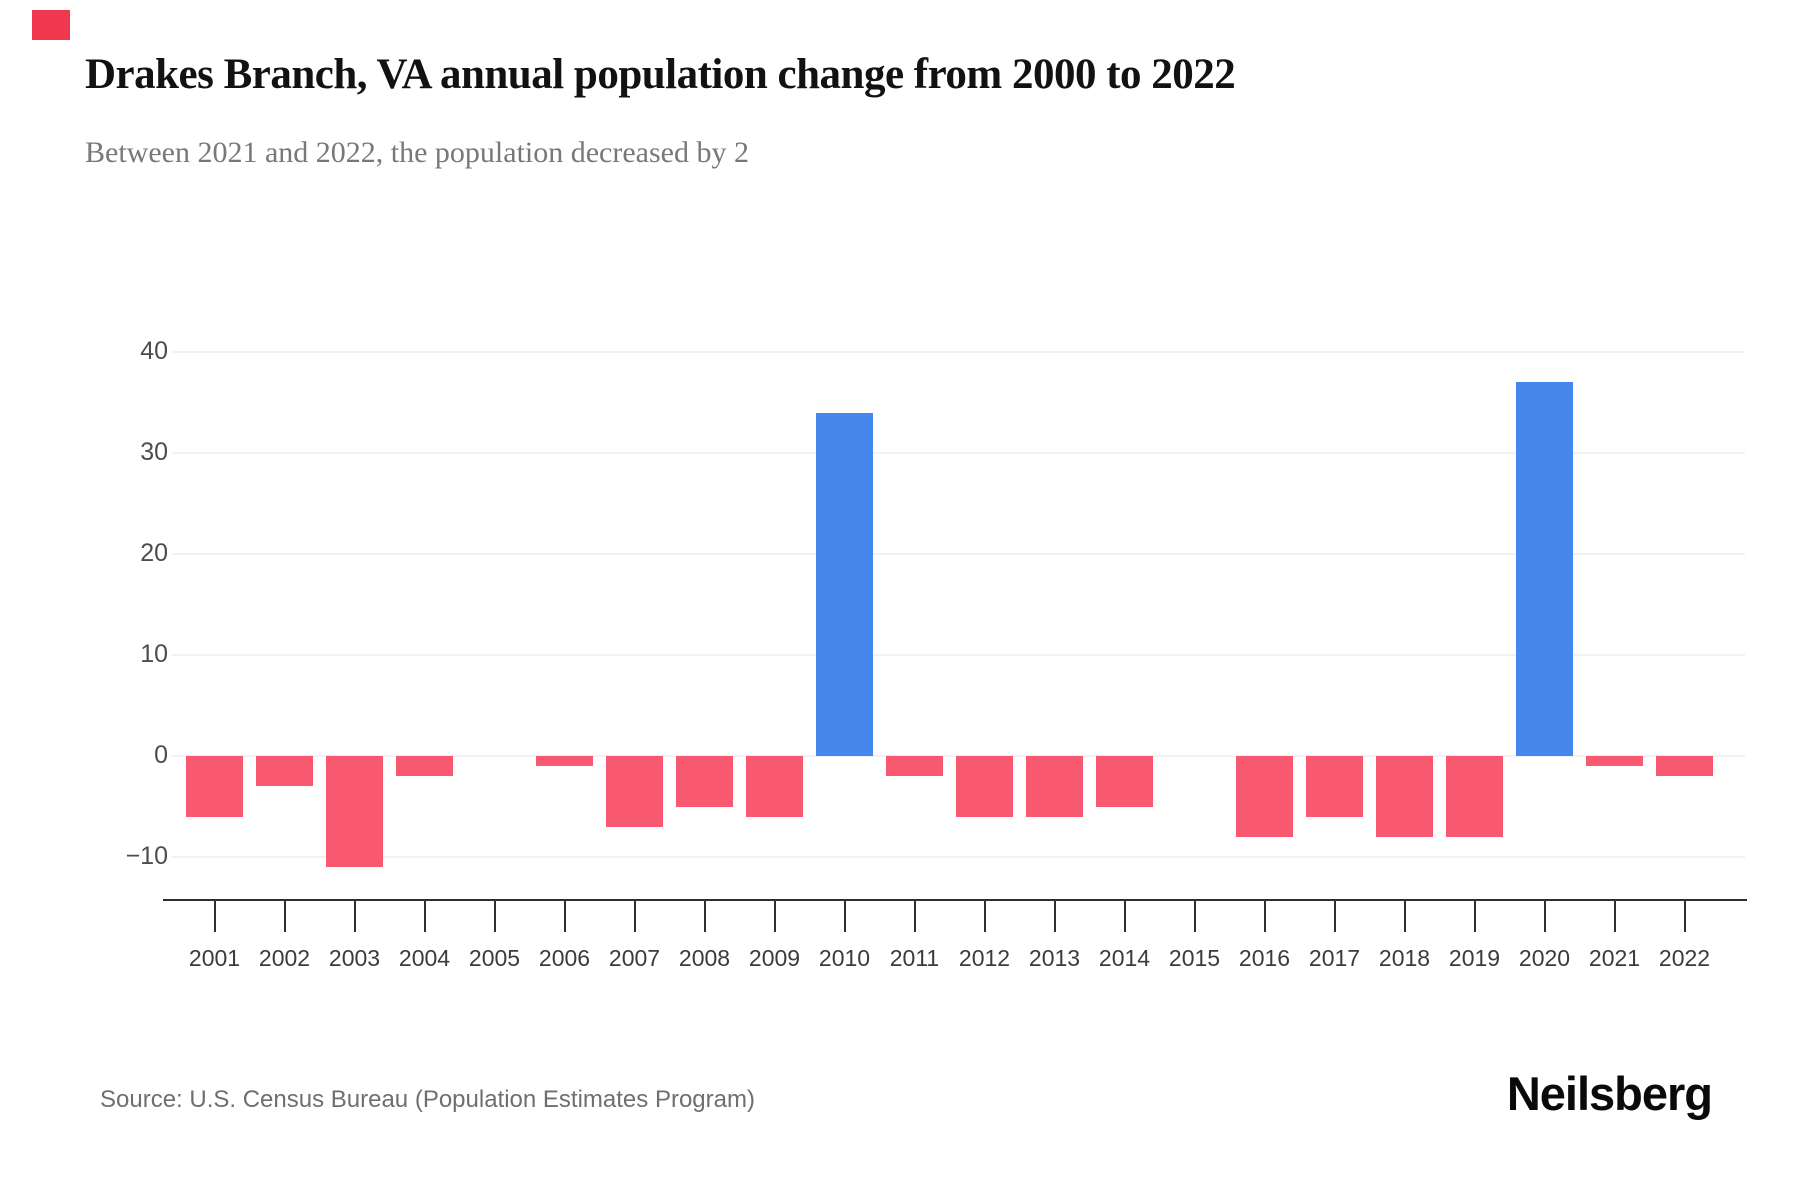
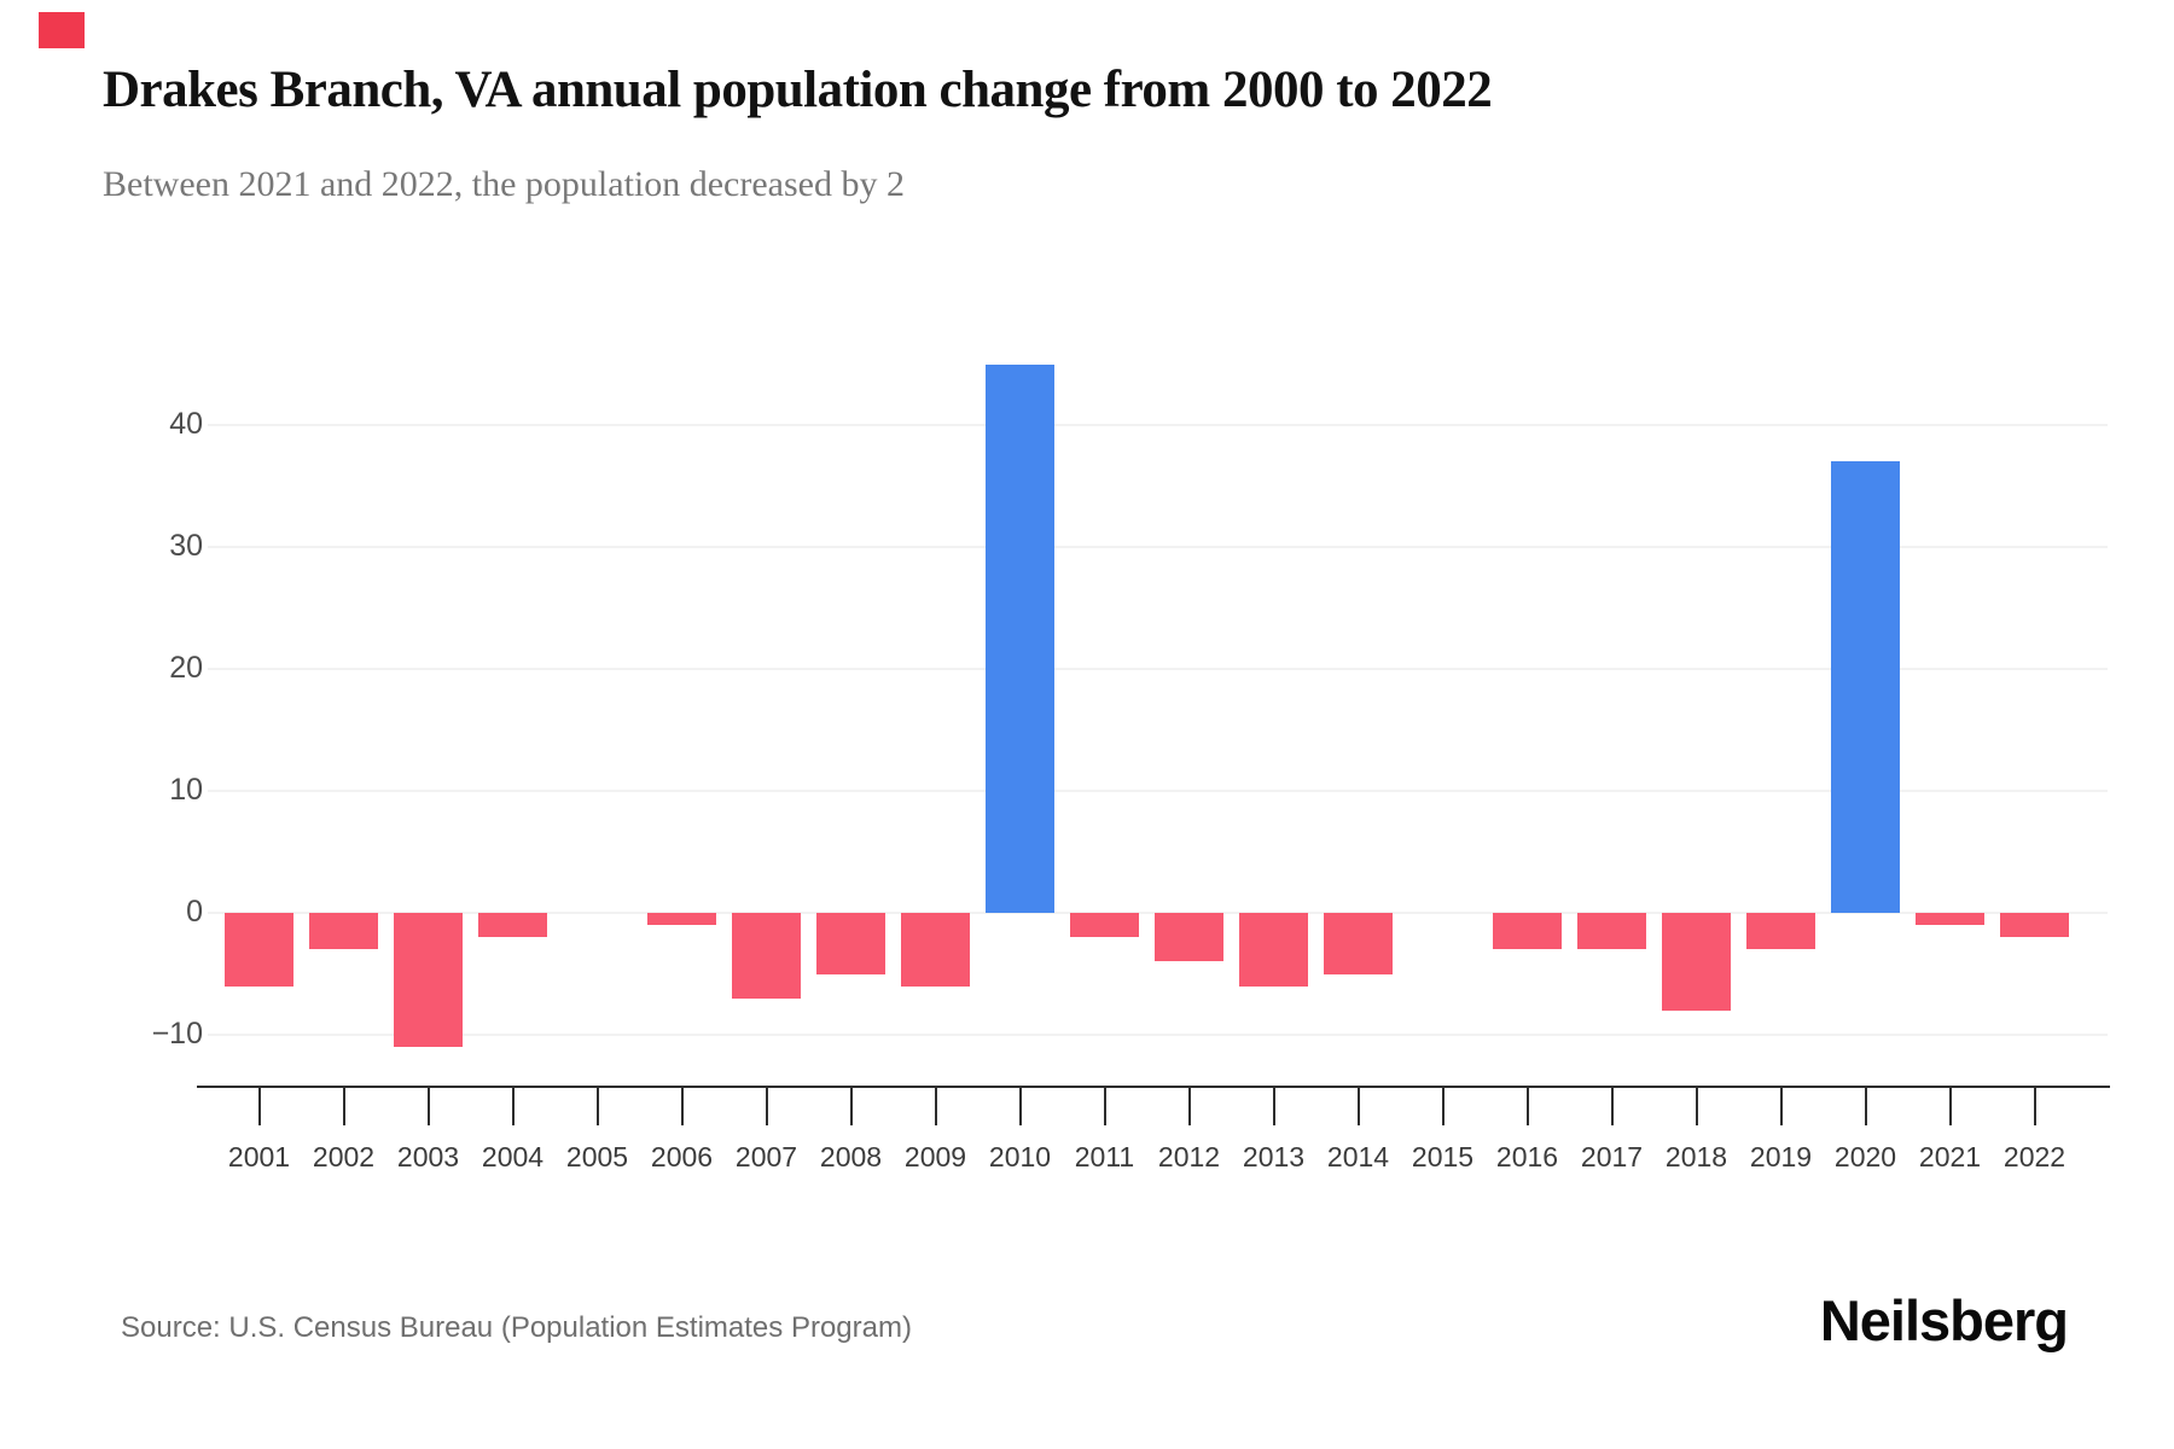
2010: 34 -> 45
2012: -6 -> -4
2016: -8 -> -3
2017: -6 -> -3
2019: -8 -> -3
